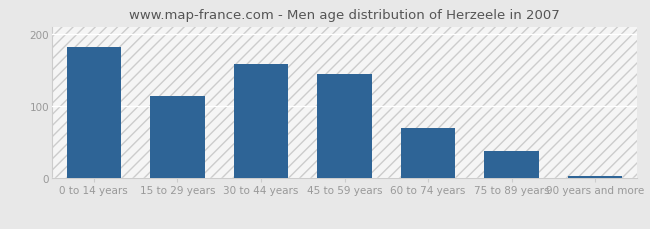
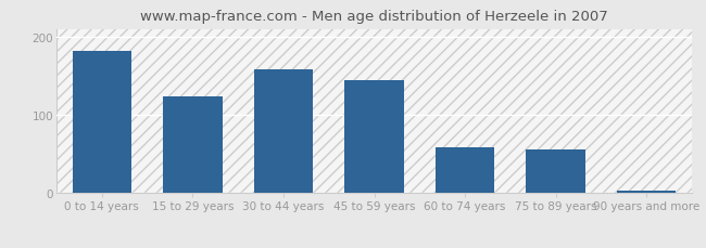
15 to 29 years: 114 -> 124
60 to 74 years: 70 -> 58
75 to 89 years: 38 -> 56
